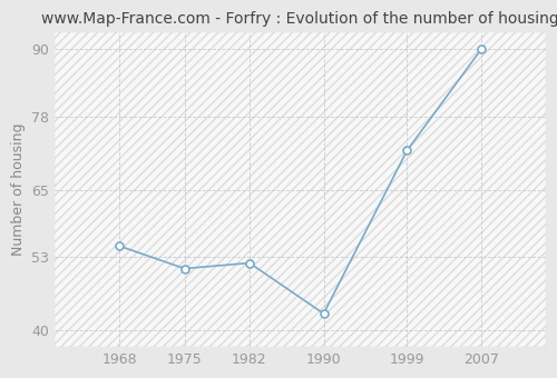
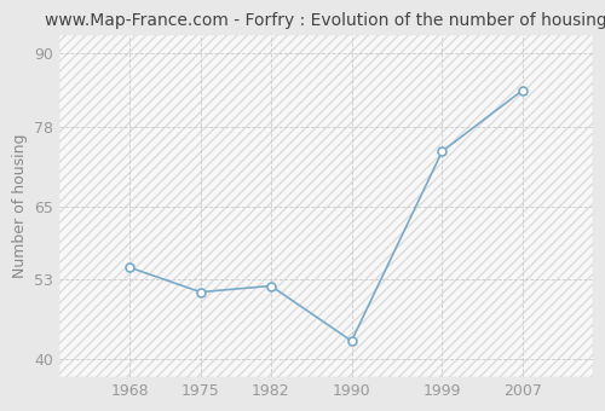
1999: 72 -> 74
2007: 90 -> 84
